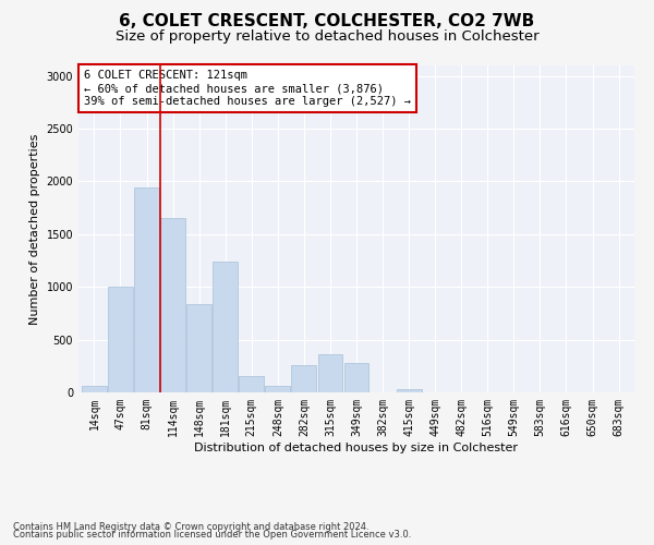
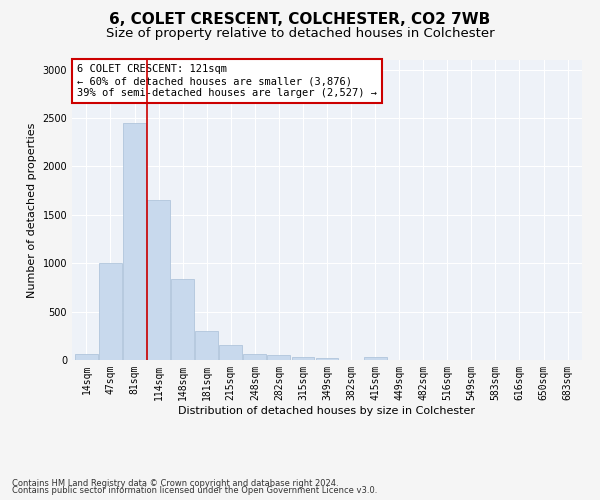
81sqm: 1940 -> 2450
181sqm: 1240 -> 300
282sqm: 260 -> 50
315sqm: 360 -> 30
349sqm: 280 -> 20
